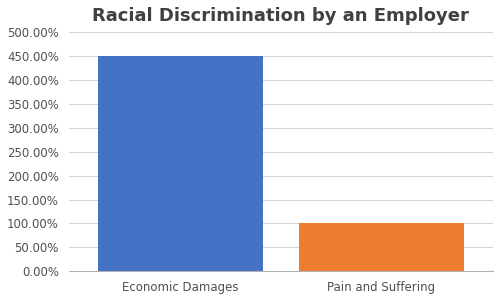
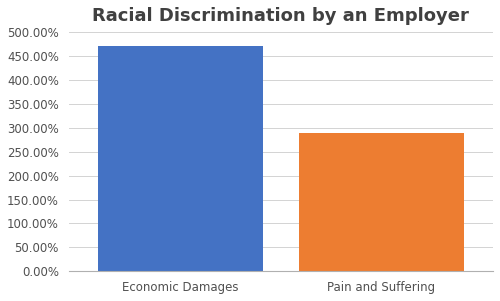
Economic Damages: 450% -> 470%
Pain and Suffering: 100% -> 290%
